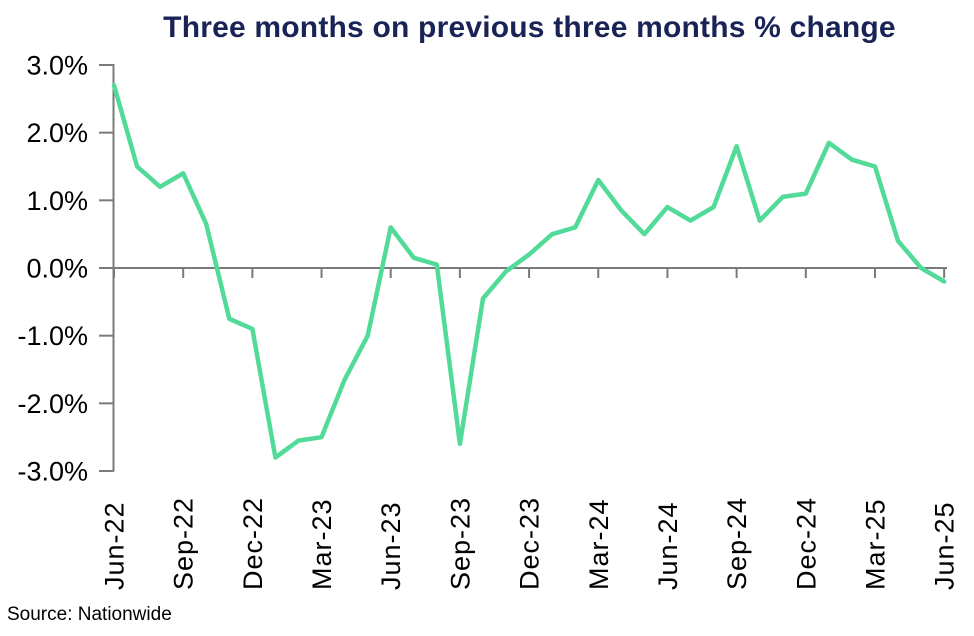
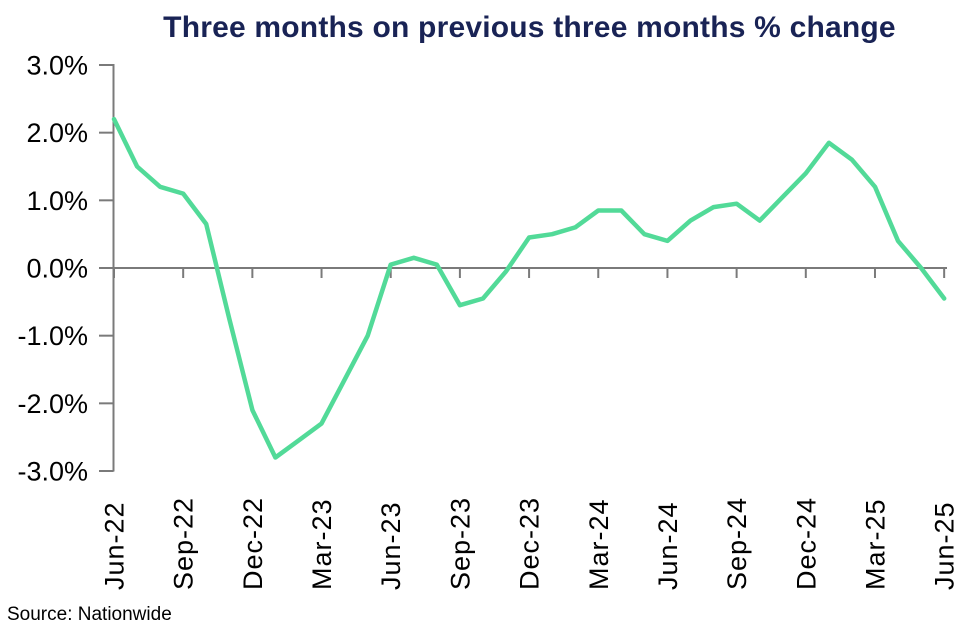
Jun-22: 2.7% -> 2.2%
Sep-22: 1.4% -> 1.1%
Dec-22: -0.9% -> -2.1%
Mar-23: -2.5% -> -2.3%
Jun-23: 0.6% -> 0.1%
Sep-23: -2.6% -> -0.6%
Dec-23: 0.2% -> 0.5%
Mar-24: 1.3% -> 0.8%
Jun-24: 0.9% -> 0.4%
Sep-24: 1.8% -> 0.9%
Dec-24: 1.1% -> 1.4%
Mar-25: 1.5% -> 1.2%
Jun-25: -0.2% -> -0.5%
